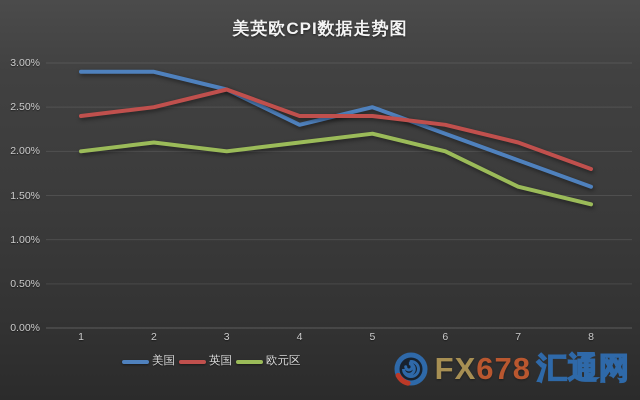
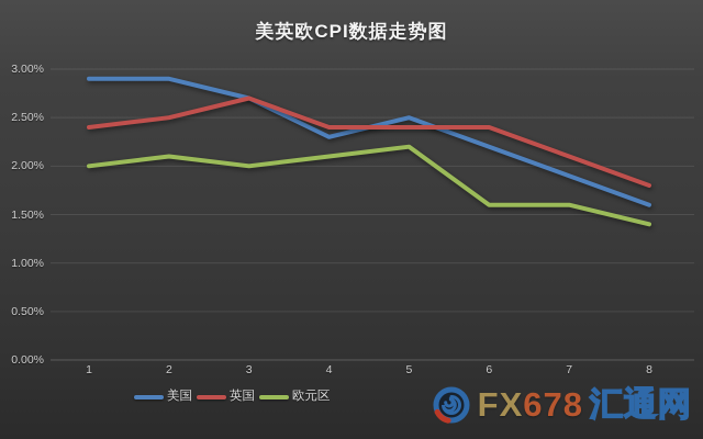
英国/6: 2.3% -> 2.4%
欧元区/6: 2.0% -> 1.6%
